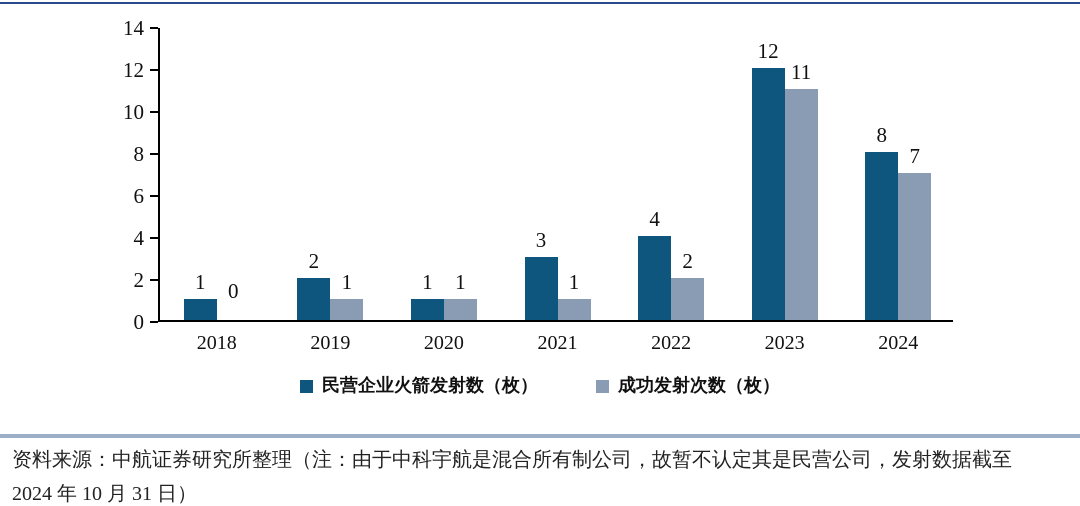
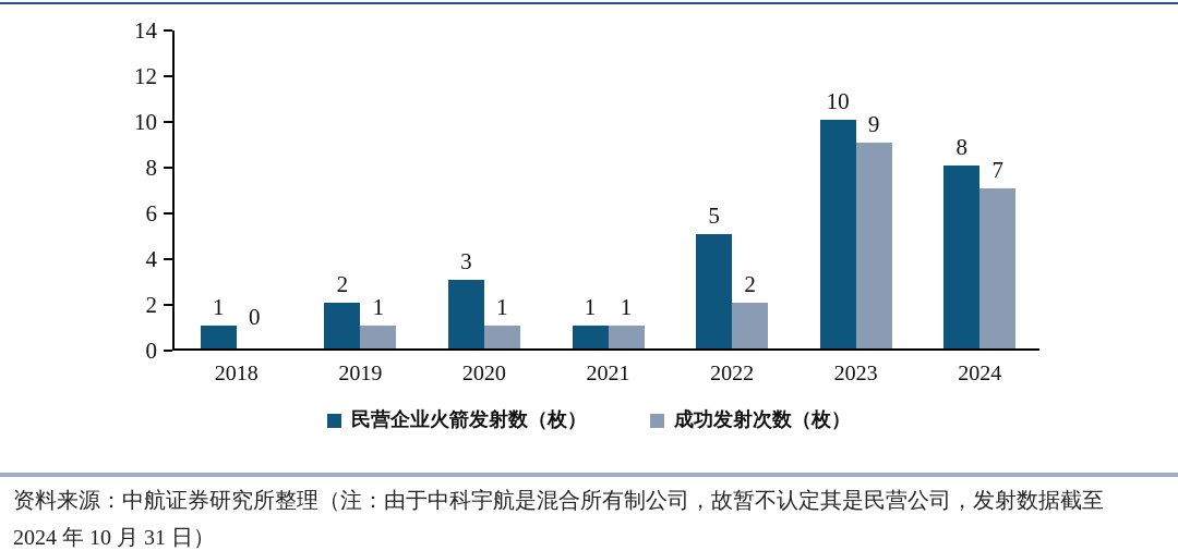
民营企业火箭发射数（枚）/2020: 1 -> 3
民营企业火箭发射数（枚）/2021: 3 -> 1
民营企业火箭发射数（枚）/2022: 4 -> 5
民营企业火箭发射数（枚）/2023: 12 -> 10
成功发射次数（枚）/2023: 11 -> 9
